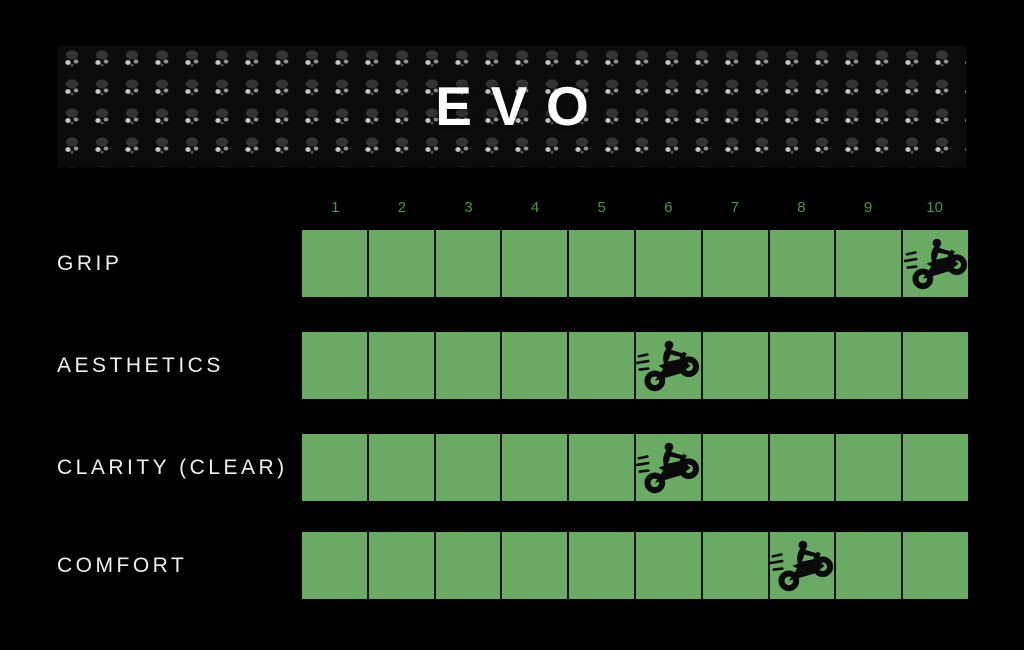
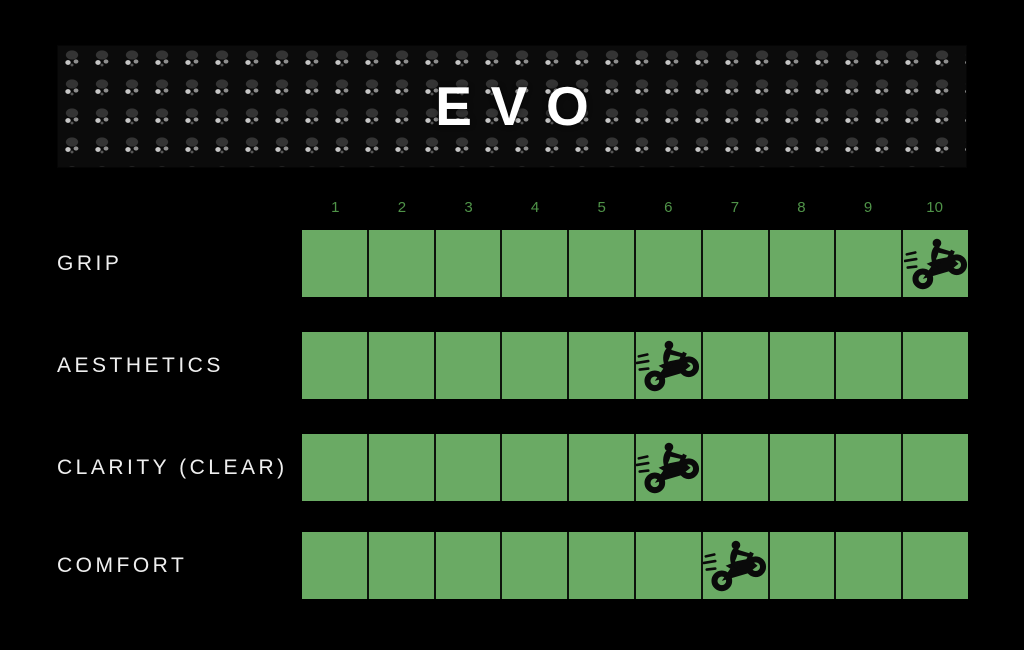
COMFORT: 8 -> 7
